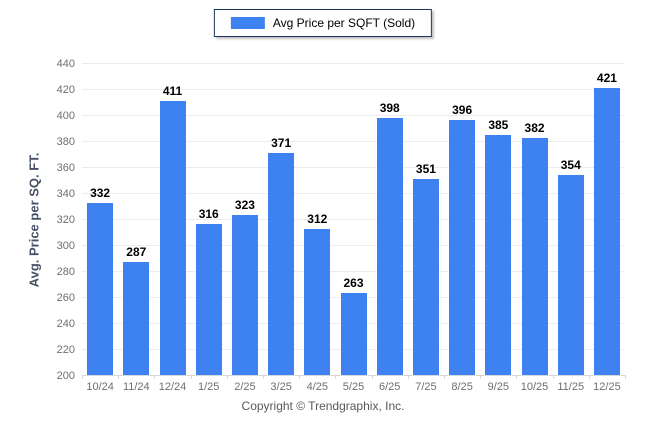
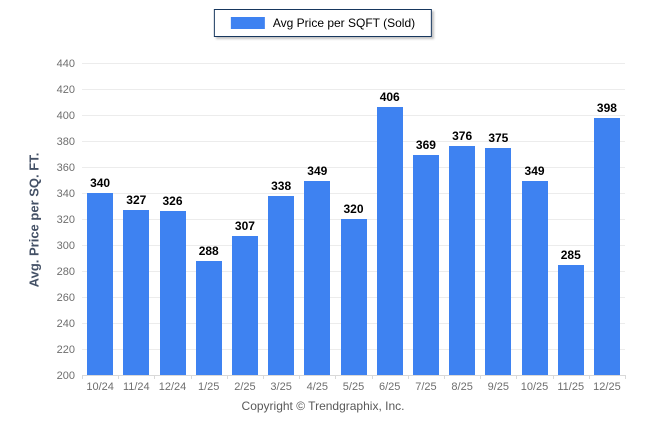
10/24: 332 -> 340
11/24: 287 -> 327
12/24: 411 -> 326
1/25: 316 -> 288
2/25: 323 -> 307
3/25: 371 -> 338
4/25: 312 -> 349
5/25: 263 -> 320
6/25: 398 -> 406
7/25: 351 -> 369
8/25: 396 -> 376
9/25: 385 -> 375
10/25: 382 -> 349
11/25: 354 -> 285
12/25: 421 -> 398
